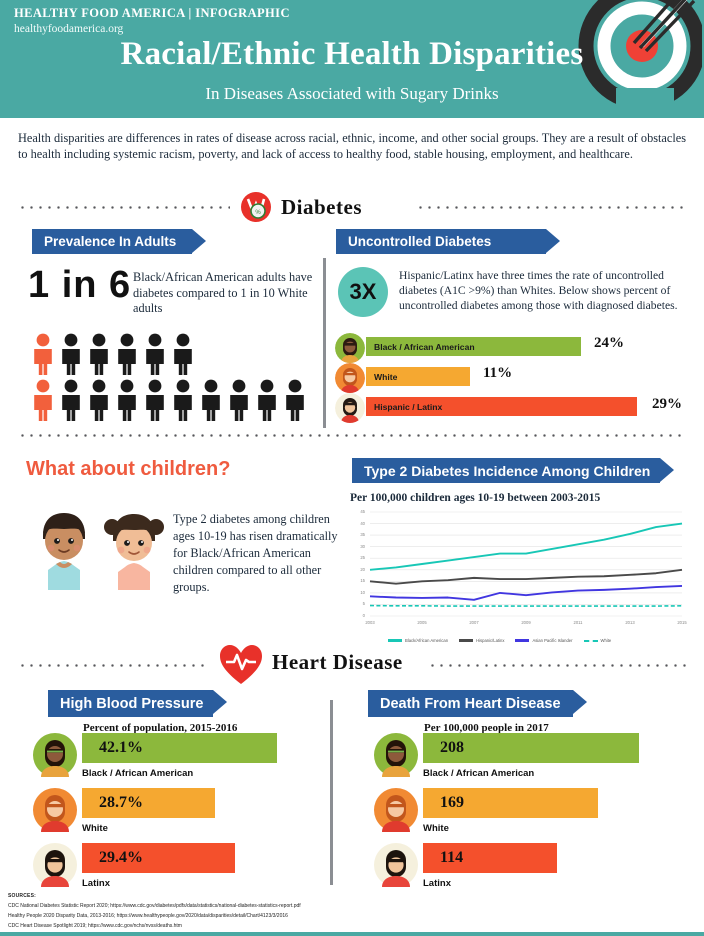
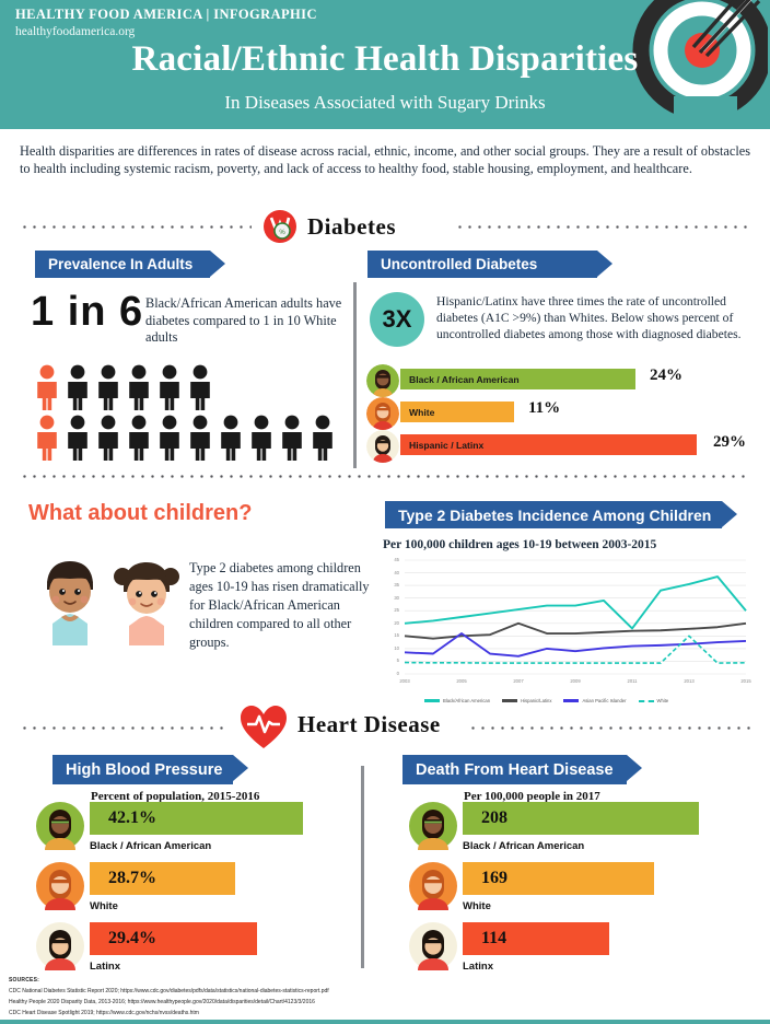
Asian Pacific Islander/2005: 8 -> 16
Hispanic/Latinx/2007: 16 -> 20
Black/African American/2011: 31 -> 18
White/2013: 4 -> 15
Black/African American/2015: 40 -> 25
